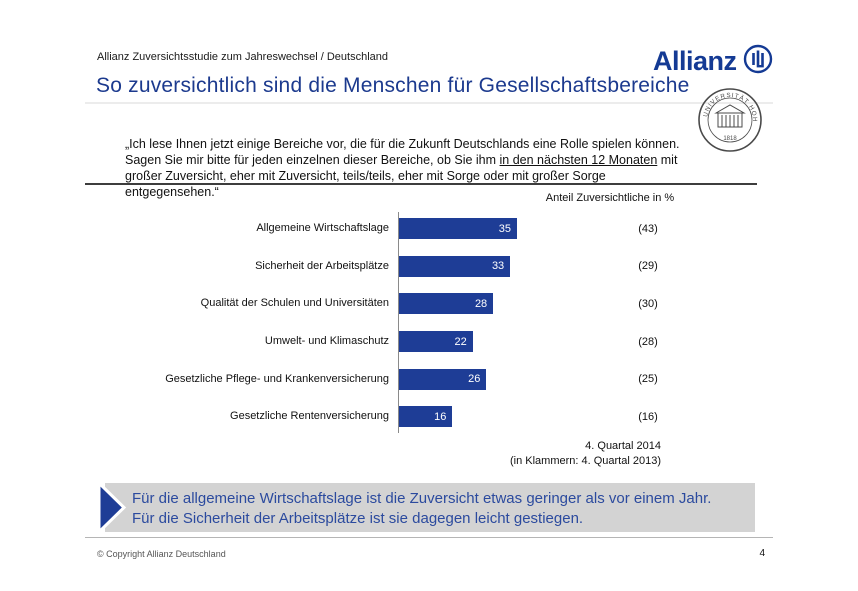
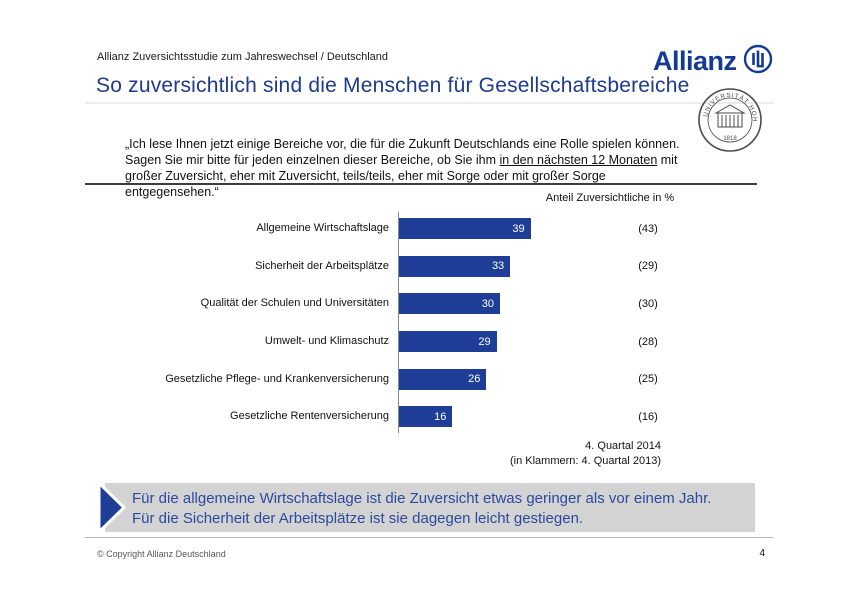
4. Quartal 2014/Allgemeine Wirtschaftslage: 35 -> 39
4. Quartal 2014/Qualität der Schulen und Universitäten: 28 -> 30
4. Quartal 2014/Umwelt- und Klimaschutz: 22 -> 29
